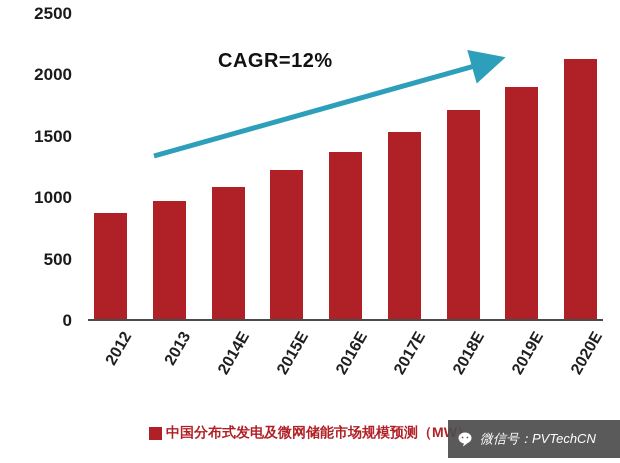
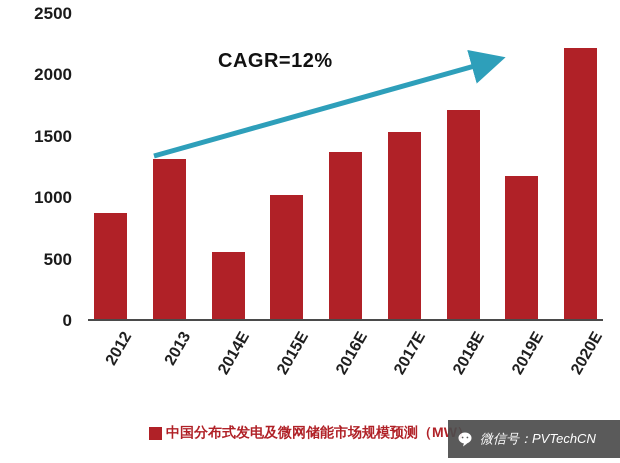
2013: 960 -> 1310
2014E: 1080 -> 550
2015E: 1220 -> 1020
2019E: 1900 -> 1170
2020E: 2140 -> 2220
